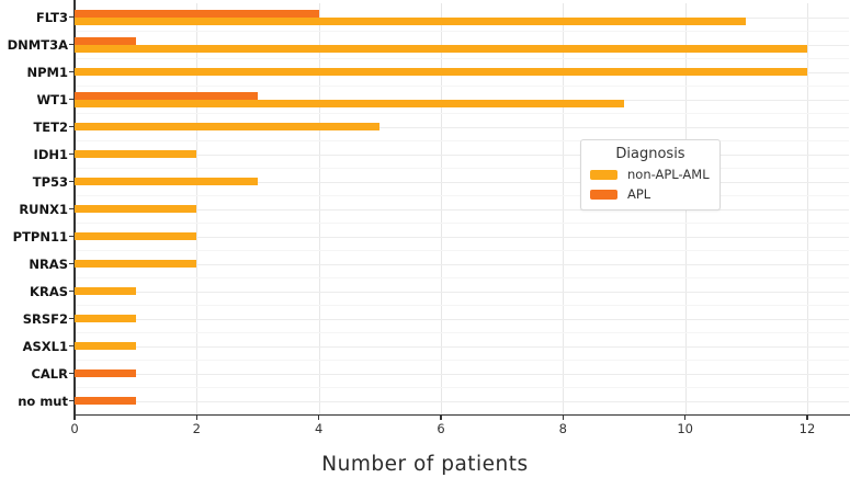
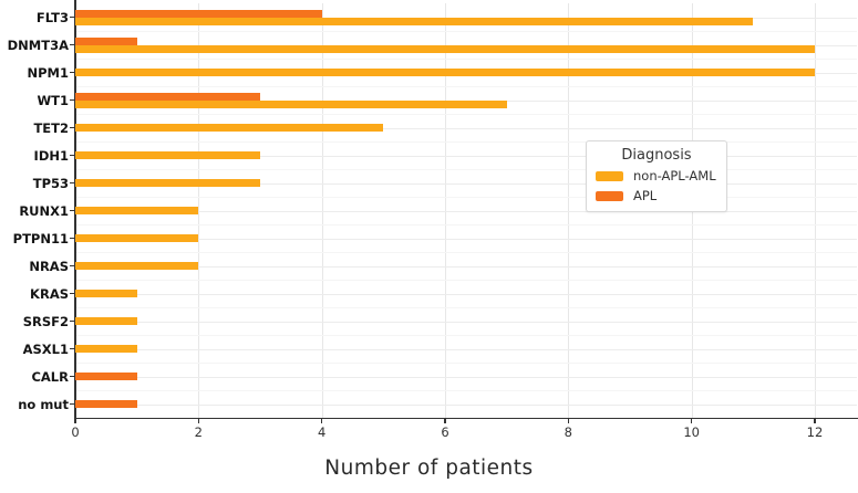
non-APL-AML/WT1: 9 -> 7
non-APL-AML/IDH1: 2 -> 3
